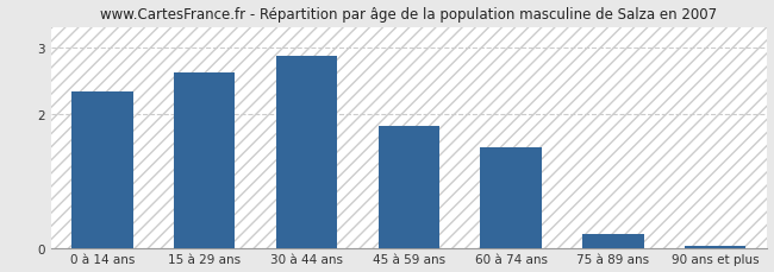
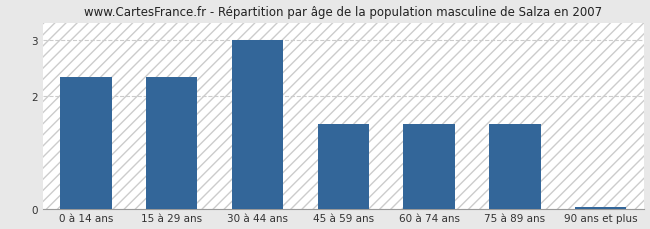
15 à 29 ans: 2.62 -> 2.33
30 à 44 ans: 2.88 -> 3.00
45 à 59 ans: 1.82 -> 1.50
75 à 89 ans: 0.20 -> 1.50
